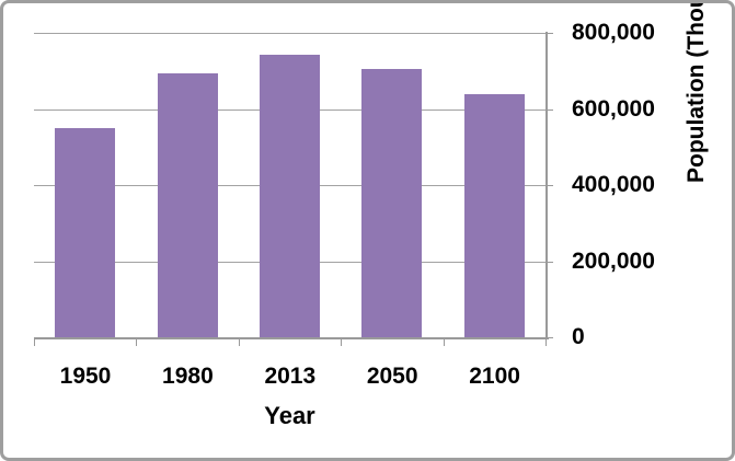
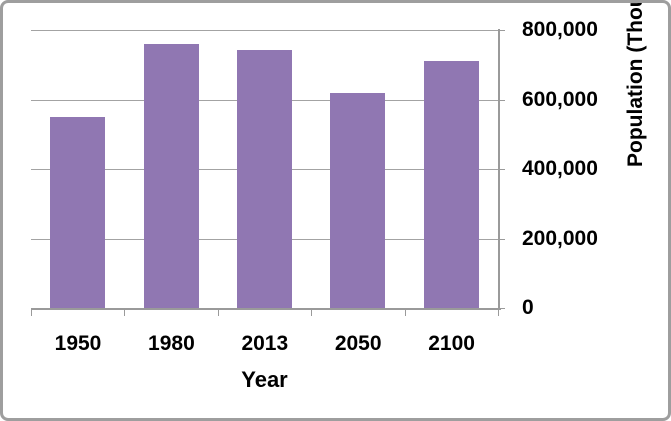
1980: 690000 -> 760000
2050: 710000 -> 620000
2100: 640000 -> 710000
